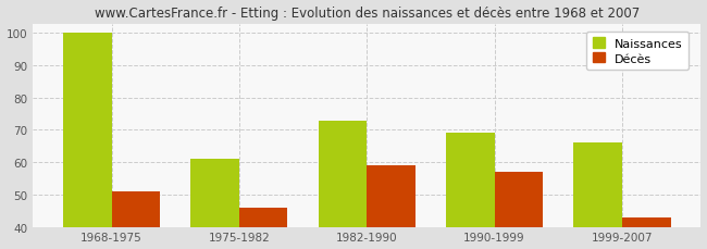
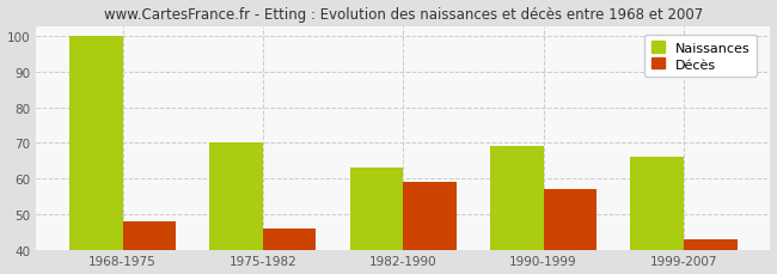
Décès/1968-1975: 51 -> 48
Naissances/1975-1982: 61 -> 70
Naissances/1982-1990: 73 -> 63
